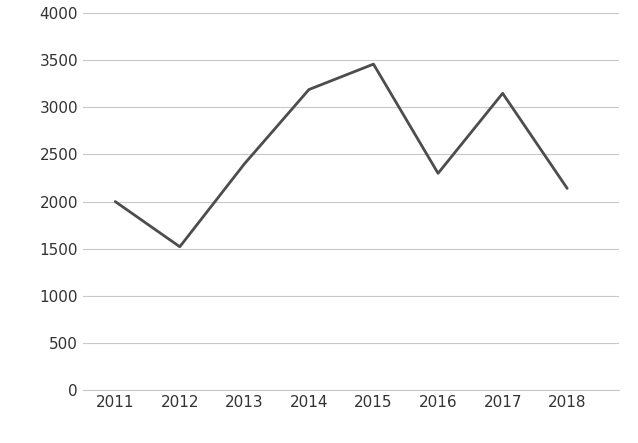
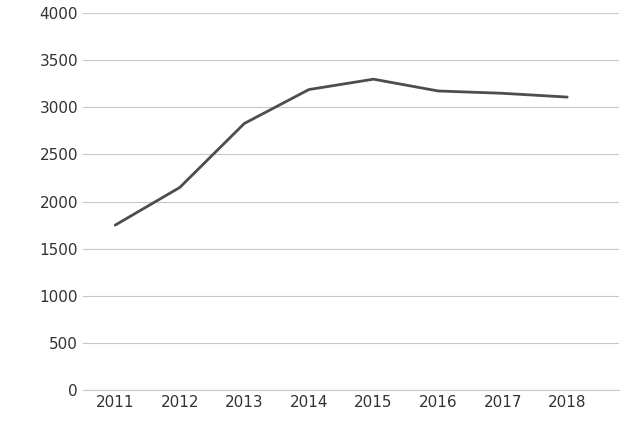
2011: 2000 -> 1750
2012: 1520 -> 2150
2013: 2400 -> 2830
2015: 3460 -> 3300
2016: 2300 -> 3180
2018: 2140 -> 3110
